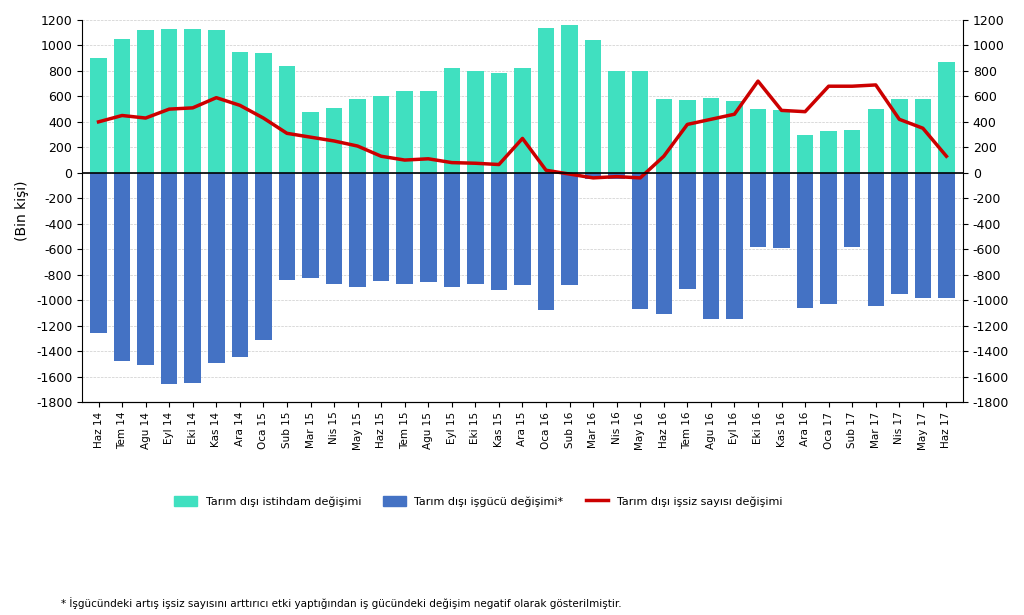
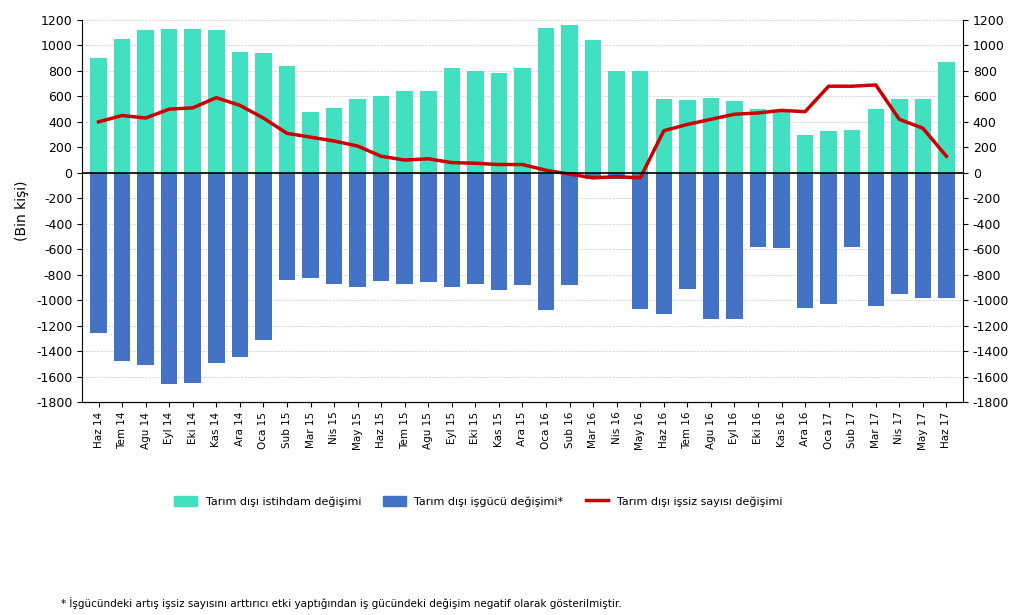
Tarım dışı işsiz sayısı değişimi/Ara 15: 270 -> 60
Tarım dışı işsiz sayısı değişimi/Haz 16: 130 -> 330
Tarım dışı işsiz sayısı değişimi/Eki 16: 720 -> 470
